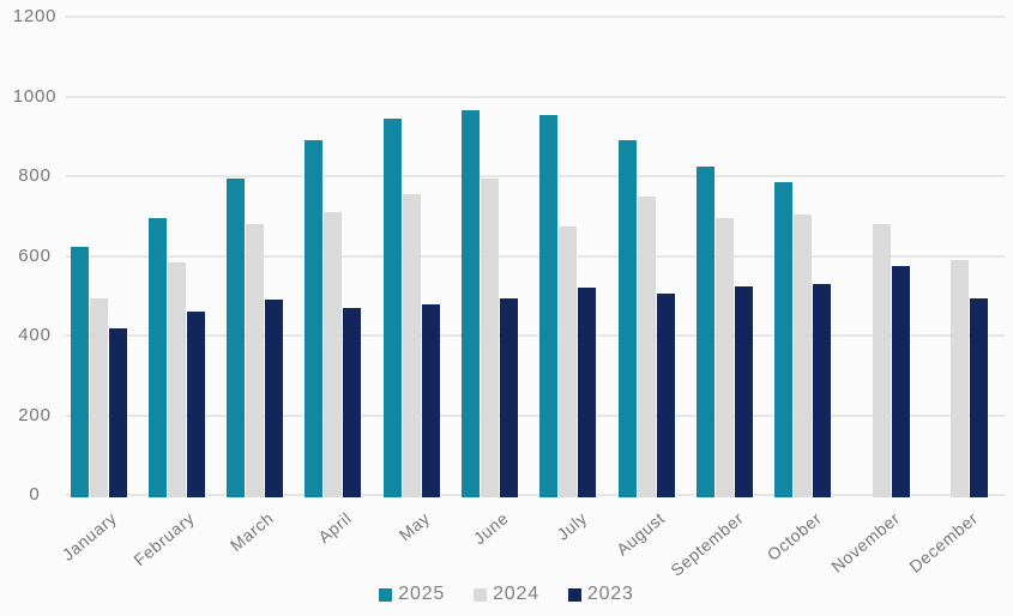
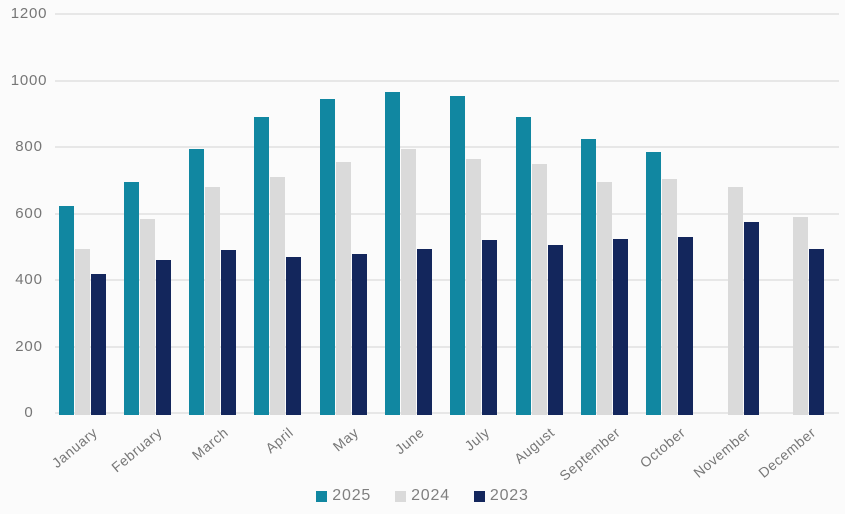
2024/July: 680 -> 770
